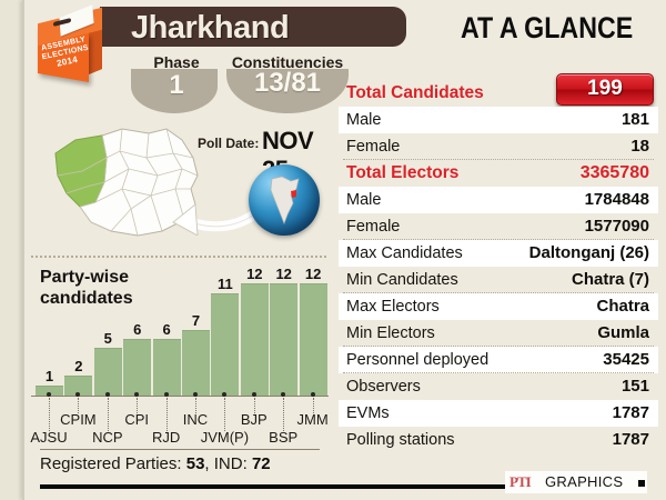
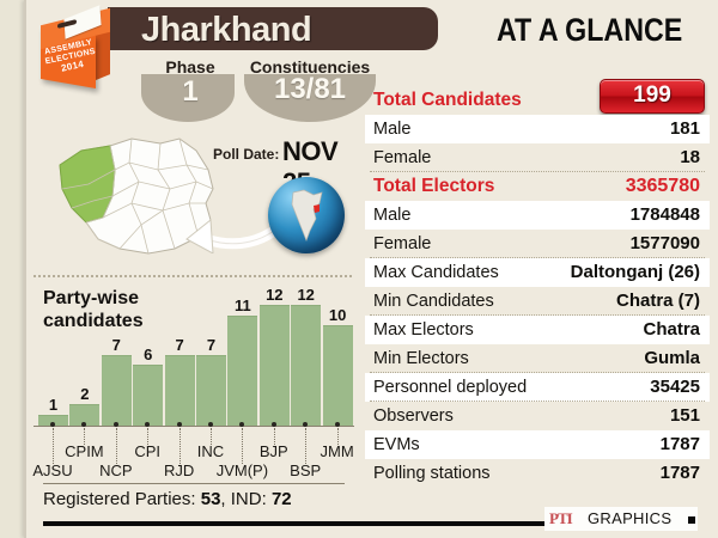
NCP: 5 -> 7
RJD: 6 -> 7
JMM: 12 -> 10
